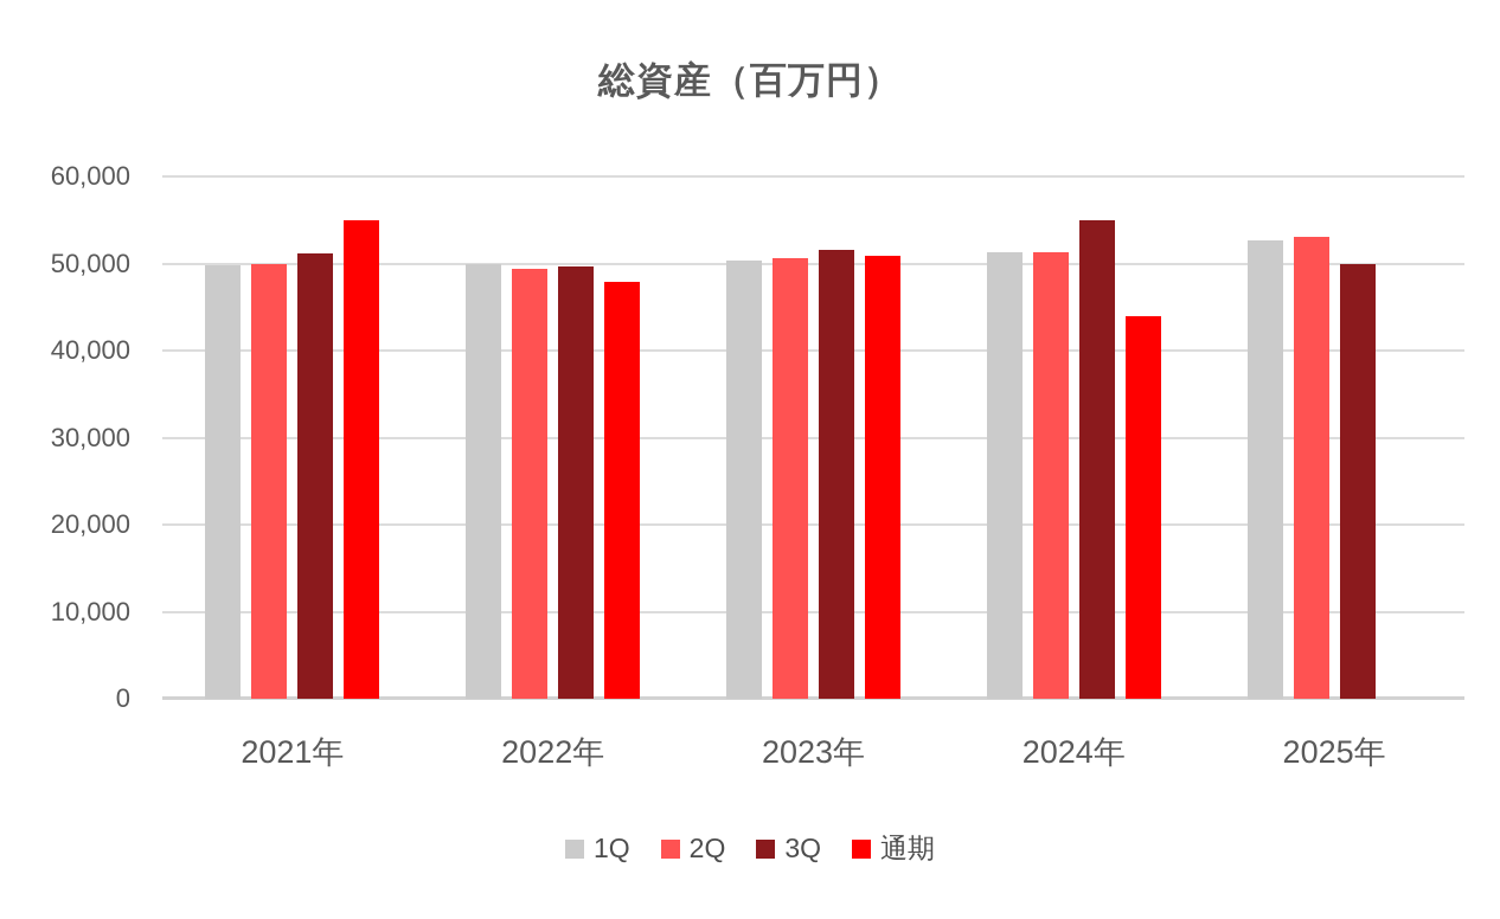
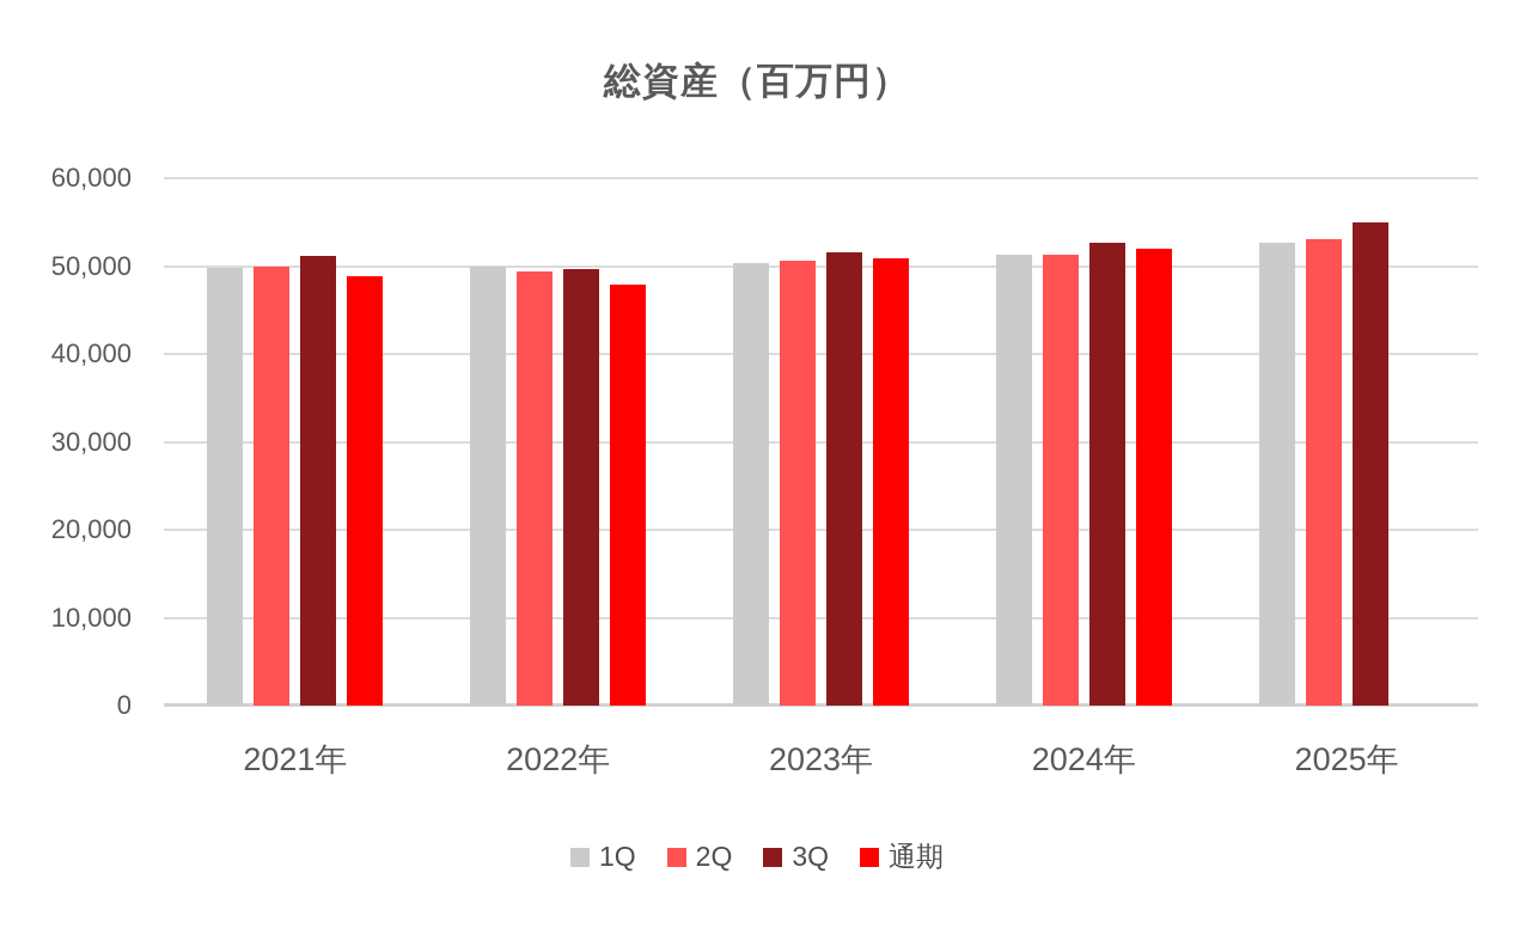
通期/2021年: 55000 -> 49000
3Q/2024年: 55000 -> 53000
通期/2024年: 44000 -> 52000
3Q/2025年: 50000 -> 55000
